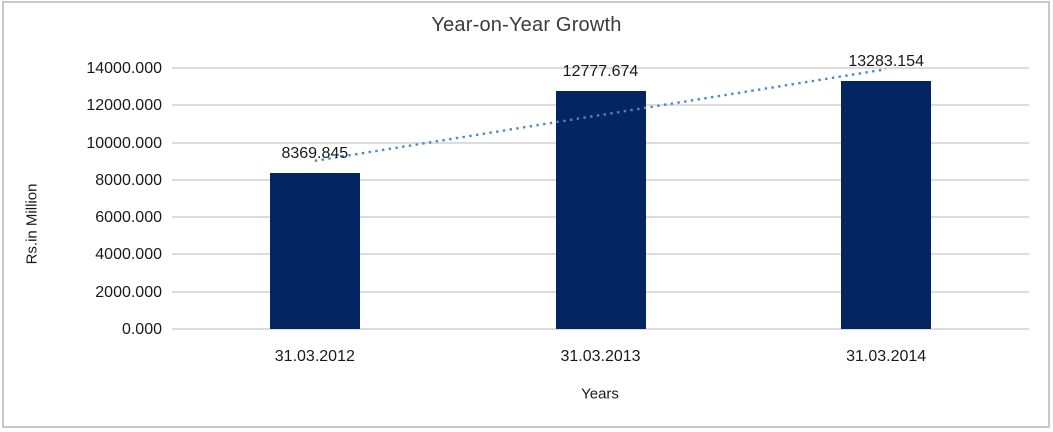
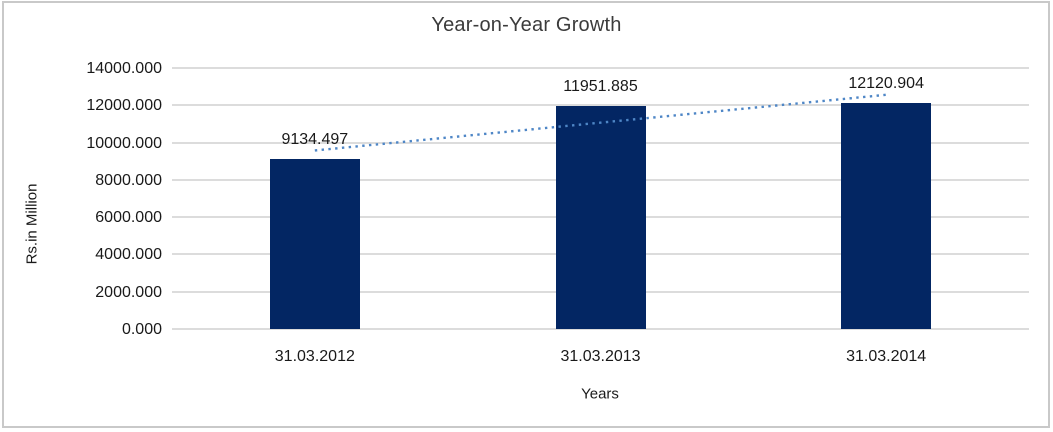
31.03.2012: 8369.845 -> 9134.497
31.03.2013: 12777.674 -> 11951.885
31.03.2014: 13283.154 -> 12120.904
